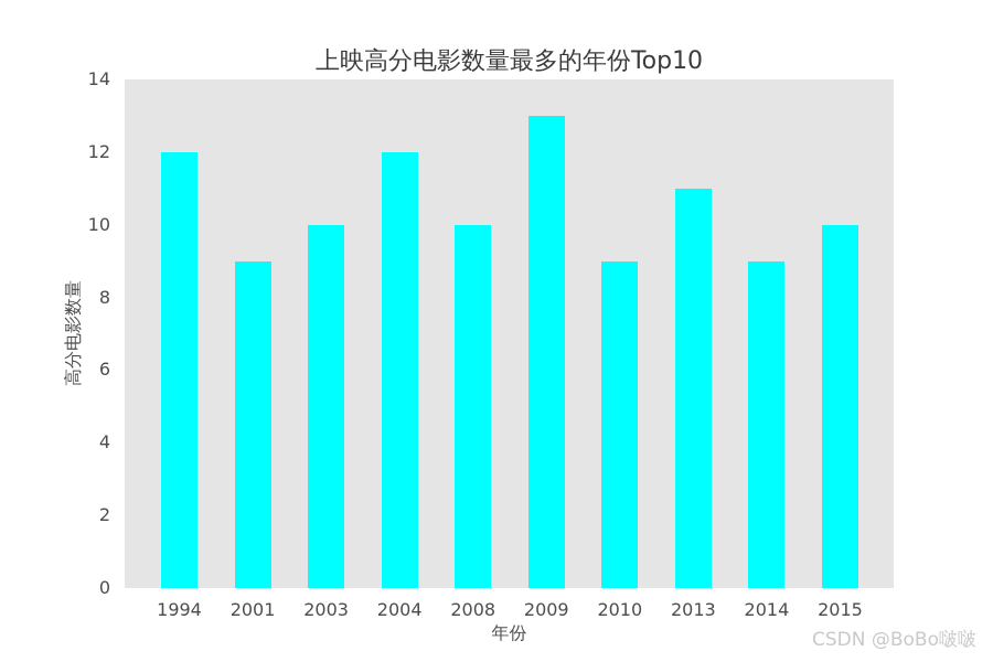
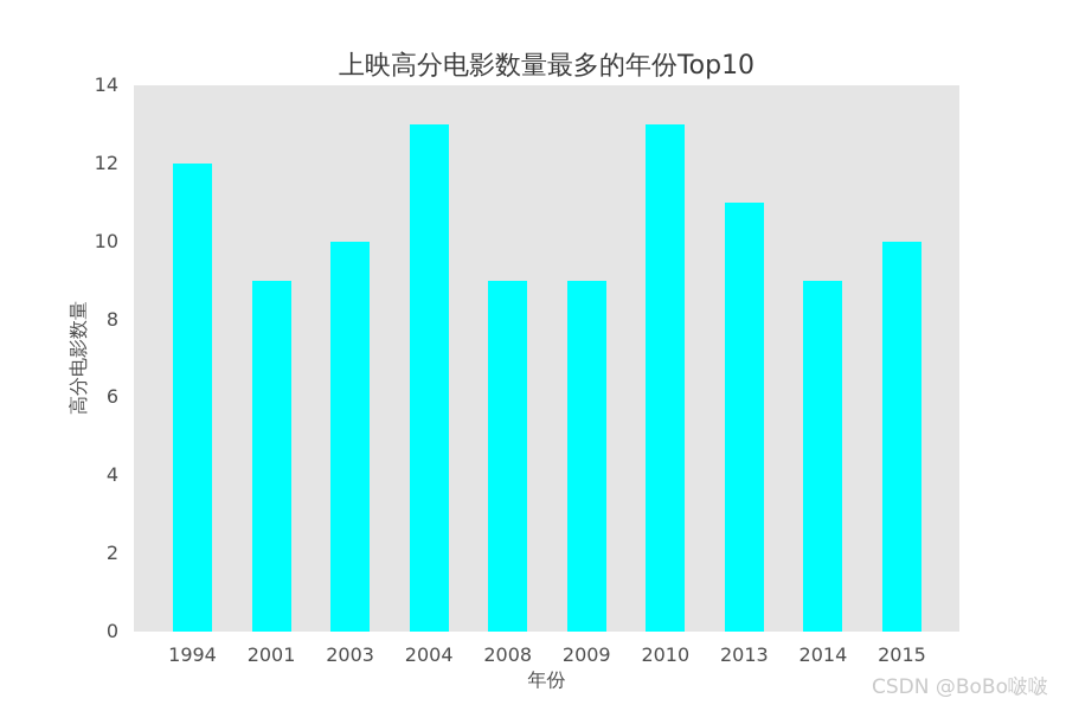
2004: 12 -> 13
2008: 10 -> 9
2009: 13 -> 9
2010: 9 -> 13
